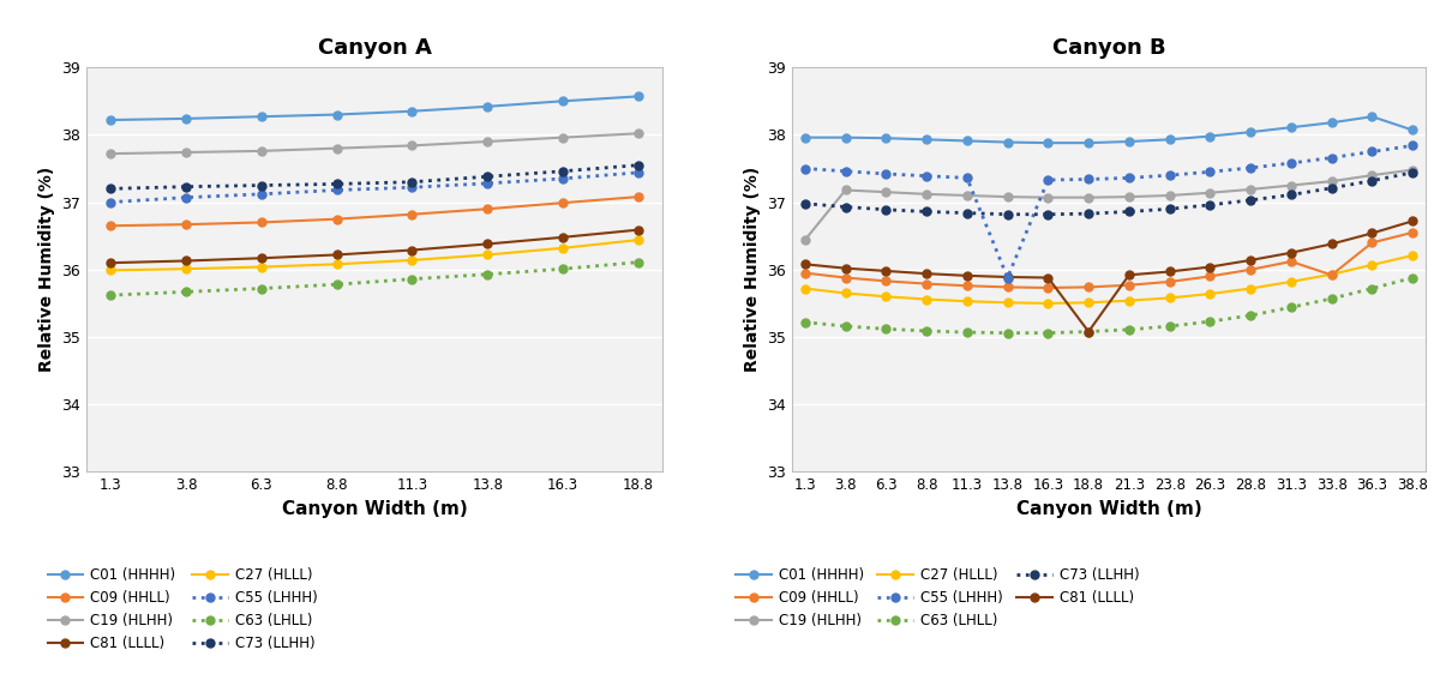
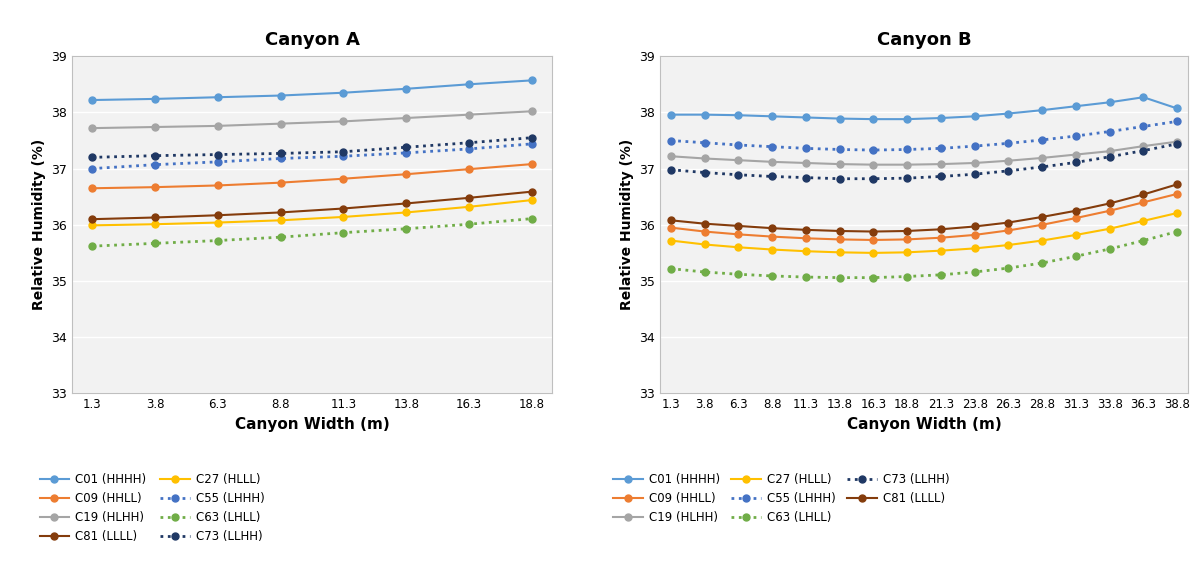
Canyon B/C19 (HLHH)/1.3: 36.44 -> 37.22
Canyon B/C55 (LHHH)/13.8: 35.88 -> 37.34
Canyon B/C81 (LLLL)/18.8: 35.08 -> 35.89
Canyon B/C09 (HHLL)/33.8: 35.92 -> 36.25
